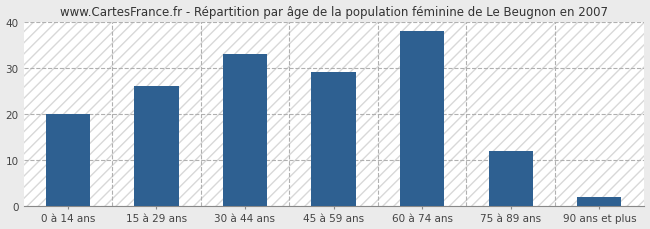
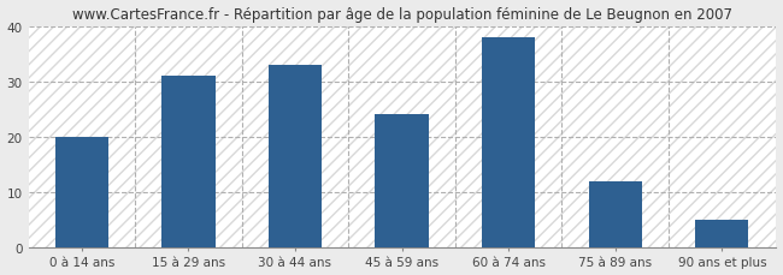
15 à 29 ans: 26 -> 31
45 à 59 ans: 29 -> 24
90 ans et plus: 2 -> 5
